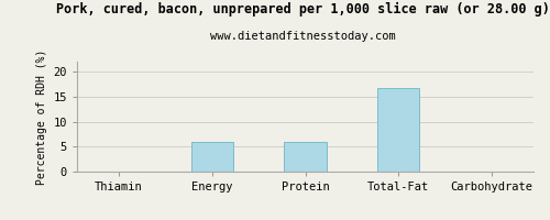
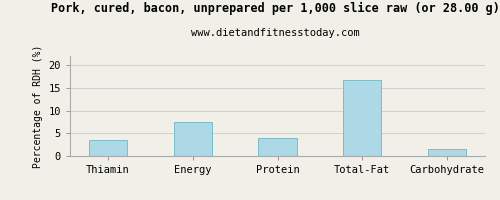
Thiamin: 0.1 -> 3.5
Energy: 6.0 -> 7.5
Protein: 6.0 -> 4.0
Carbohydrate: 0.1 -> 1.5
